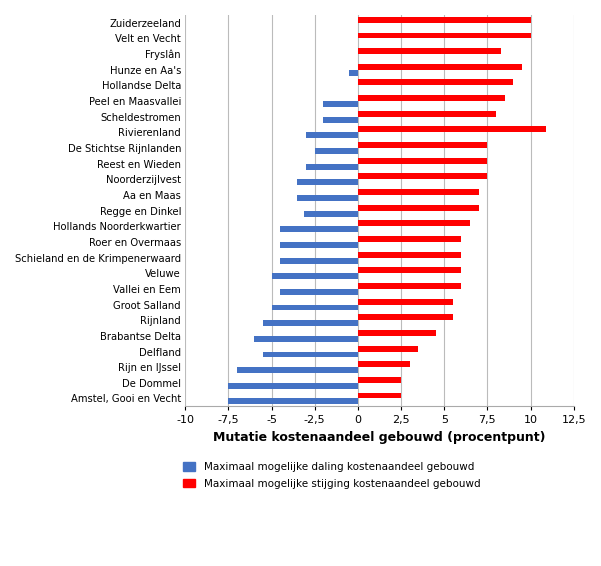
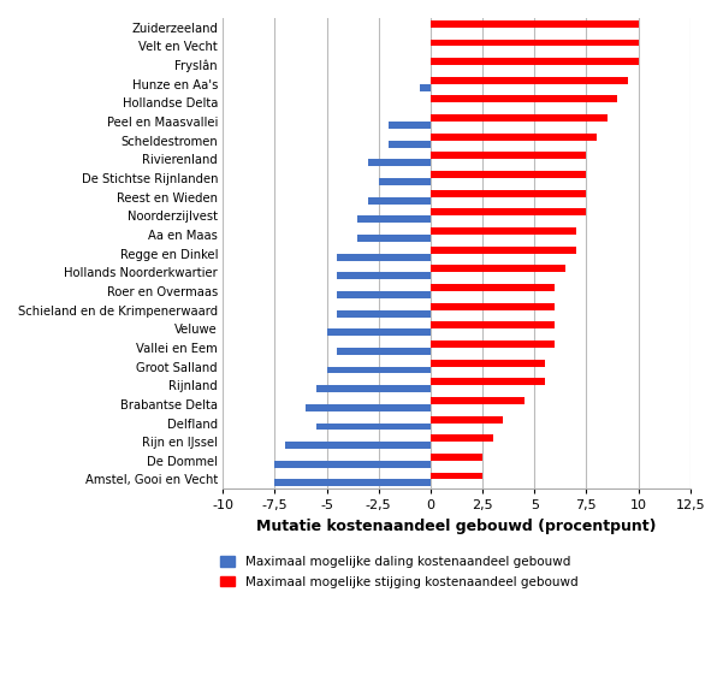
Maximaal mogelijke stijging kostenaandeel gebouwd/Fryslân: 8,3 -> 10,0
Maximaal mogelijke stijging kostenaandeel gebouwd/Rivierenland: 10,9 -> 7,5
Maximaal mogelijke daling kostenaandeel gebouwd/Regge en Dinkel: -3,1 -> -4,5
